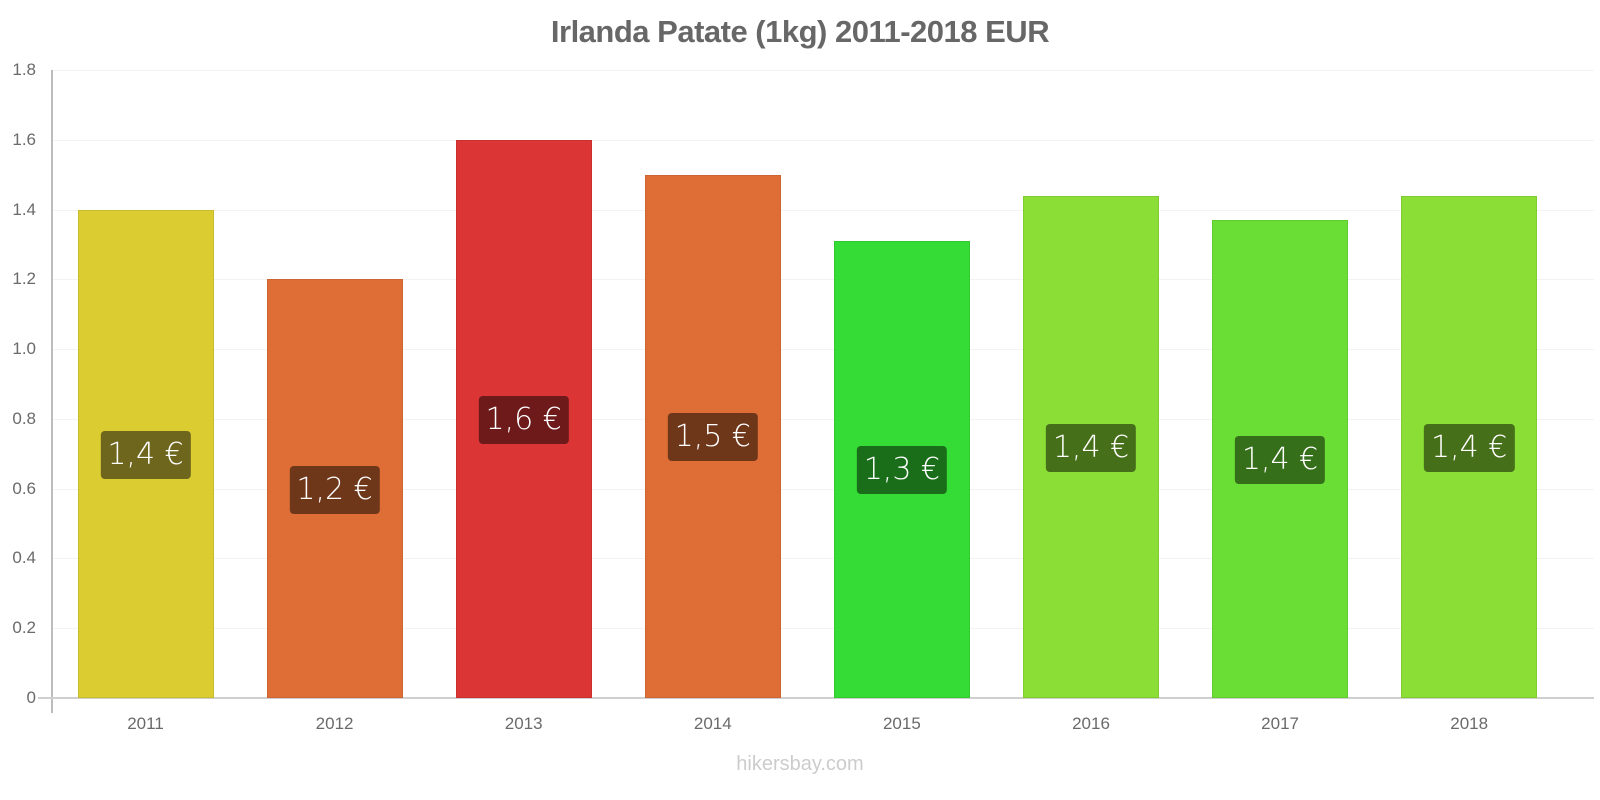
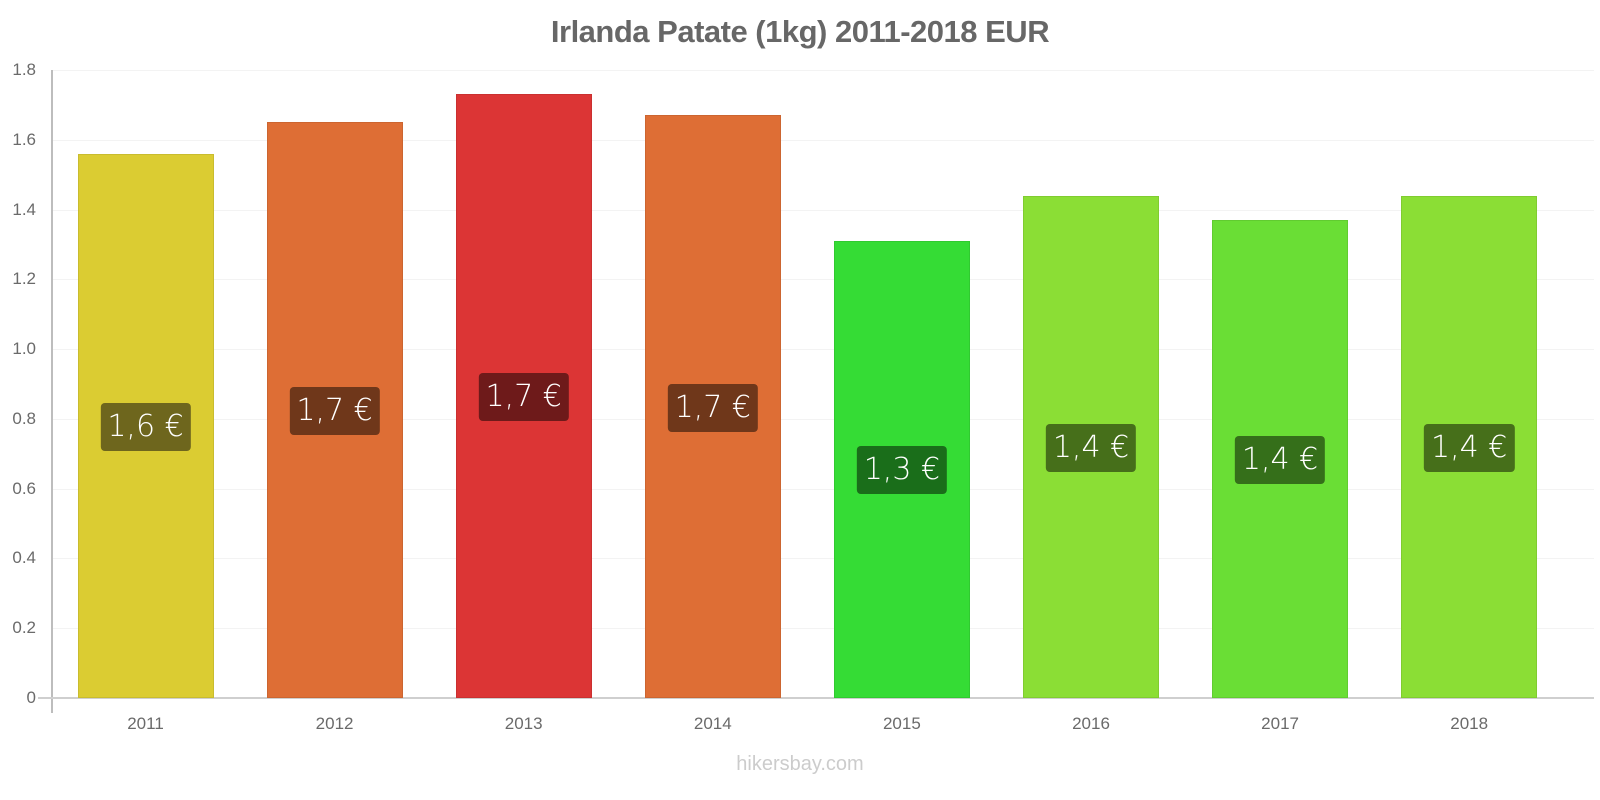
2011: 1,4 -> 1,6
2012: 1,2 -> 1,7
2013: 1,6 -> 1,7
2014: 1,5 -> 1,7
